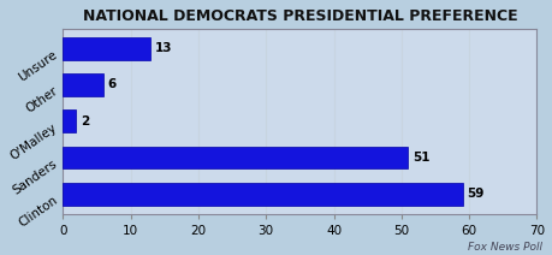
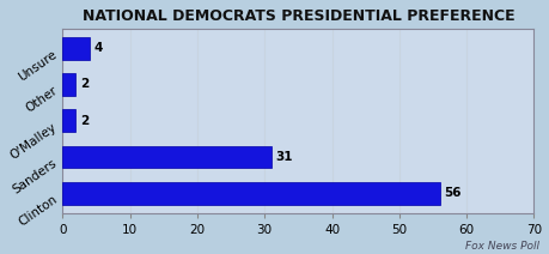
Unsure: 13 -> 4
Other: 6 -> 2
Sanders: 51 -> 31
Clinton: 59 -> 56
